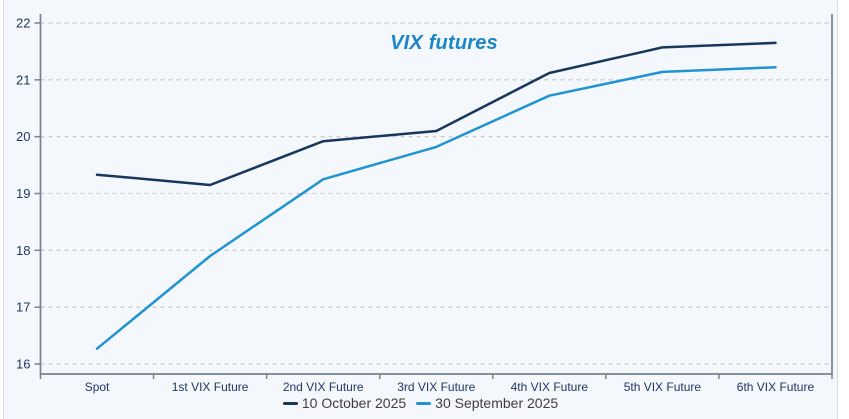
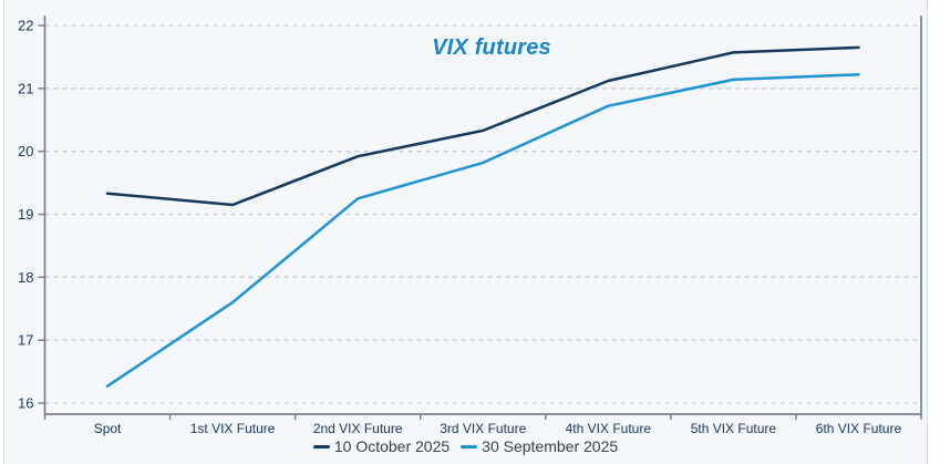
30 September 2025/1st VIX Future: 17.9 -> 17.6
10 October 2025/3rd VIX Future: 20.1 -> 20.3
